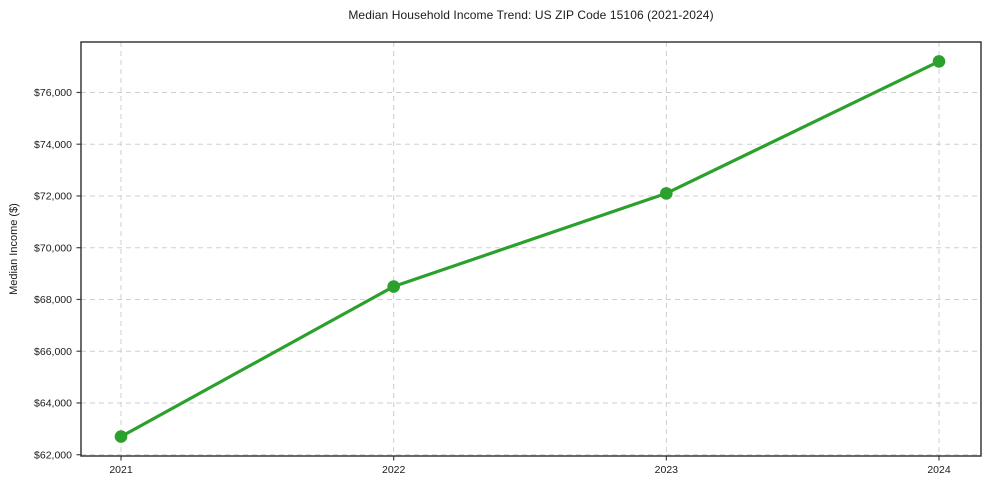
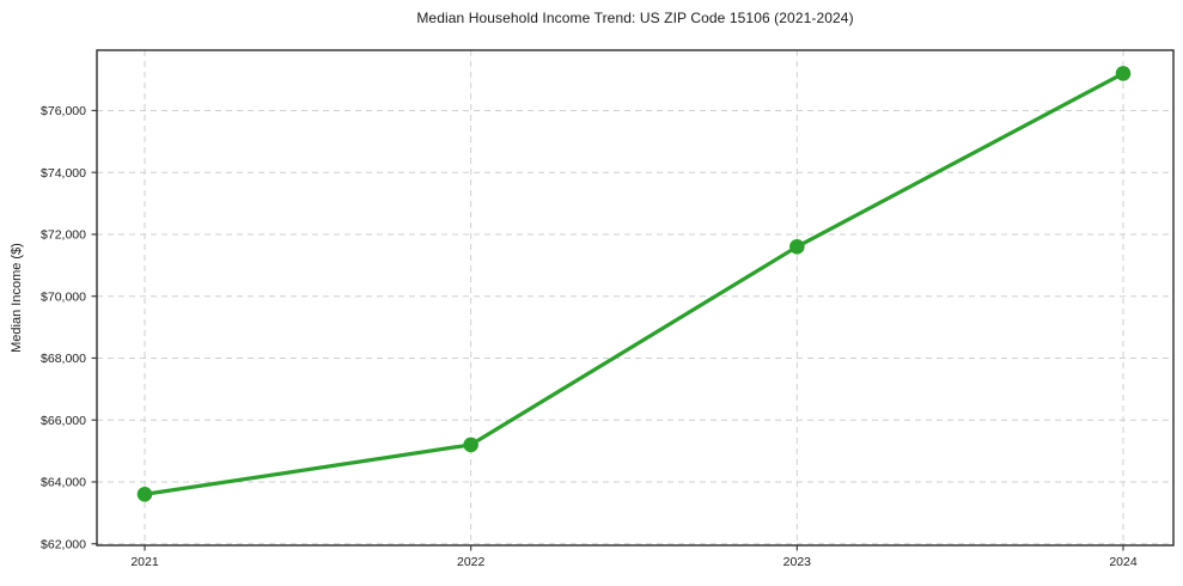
2021: $62700 -> $63600
2022: $68500 -> $65200
2023: $72100 -> $71600
